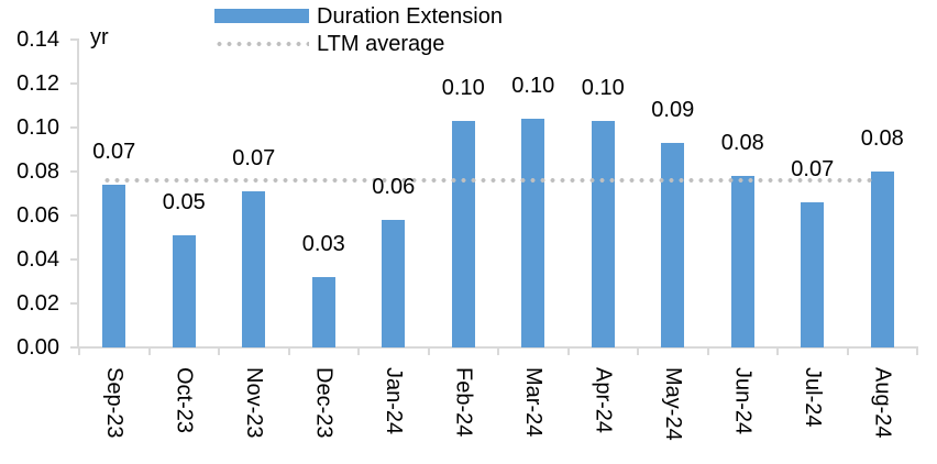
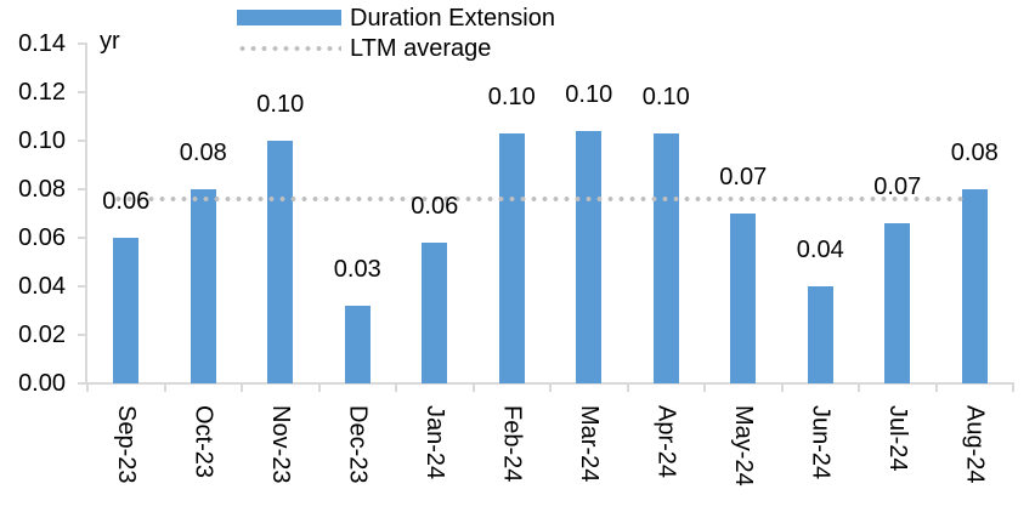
Sep-23: 0.07 -> 0.06
Oct-23: 0.05 -> 0.08
Nov-23: 0.07 -> 0.10
May-24: 0.09 -> 0.07
Jun-24: 0.08 -> 0.04
